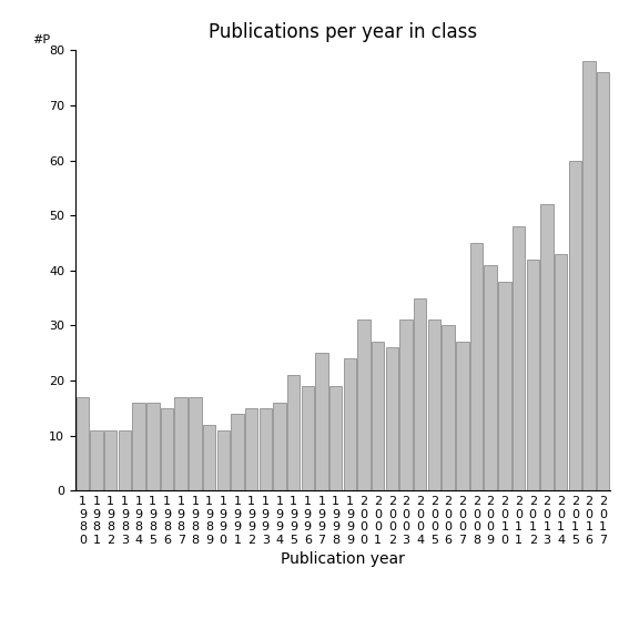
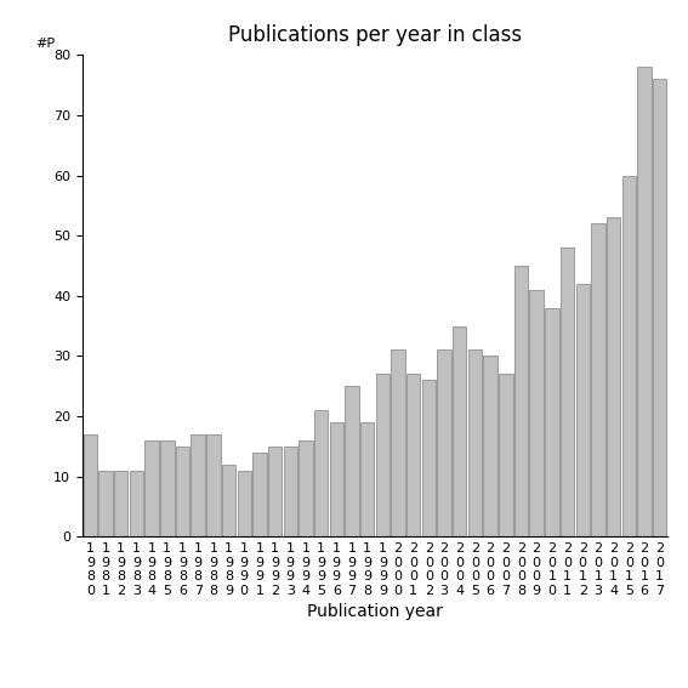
1 9 9 9: 24 -> 27
2 0 1 4: 43 -> 53
